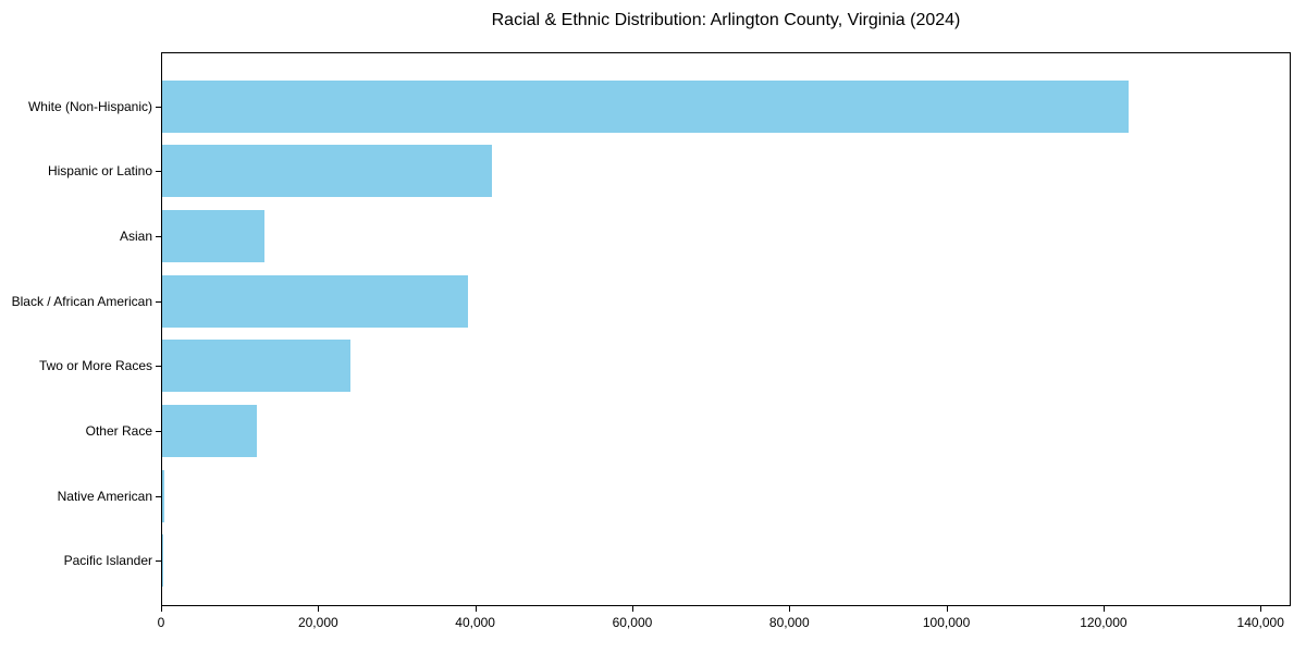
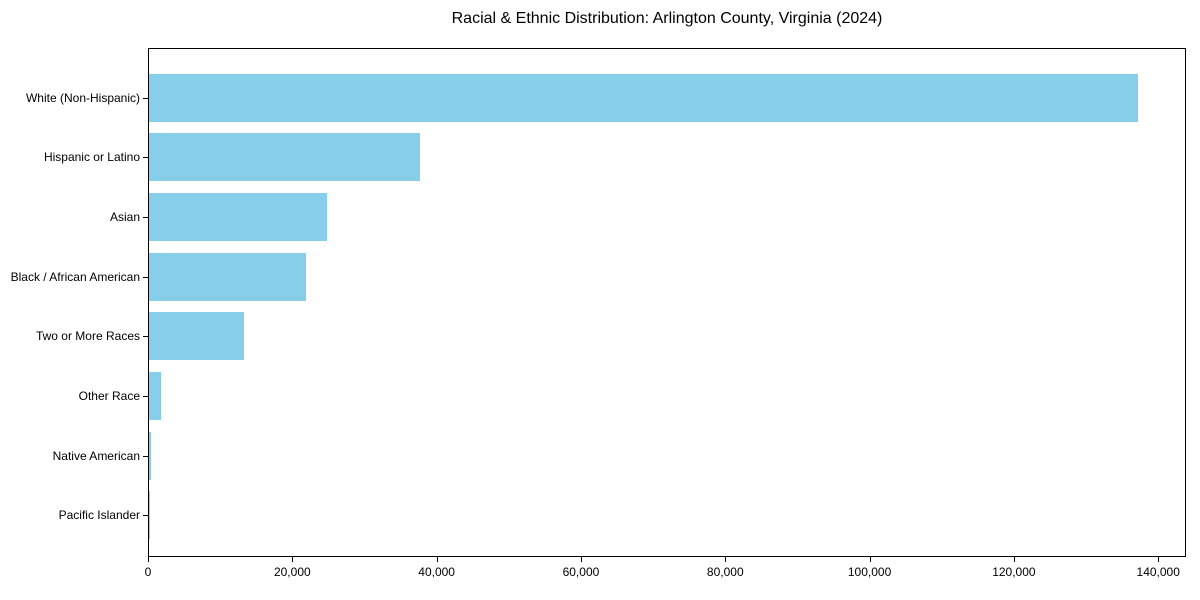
White (Non-Hispanic): 123000 -> 137000
Hispanic or Latino: 42000 -> 38000
Asian: 13000 -> 25000
Black / African American: 39000 -> 22000
Two or More Races: 24000 -> 13000
Other Race: 12000 -> 2000
